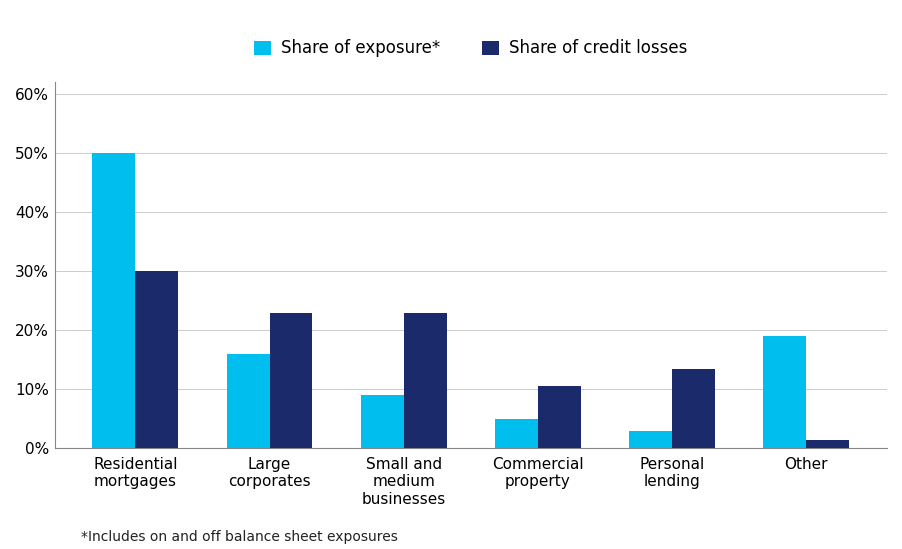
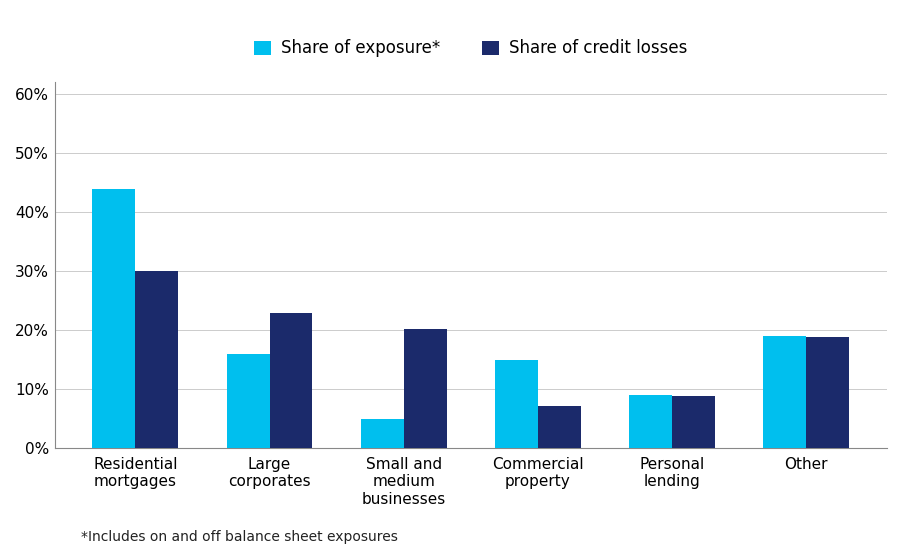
Share of exposure*/Residential mortgages: 50% -> 44%
Share of exposure*/Small and medium businesses: 9% -> 5%
Share of credit losses/Small and medium businesses: 23.0% -> 20.2%
Share of exposure*/Commercial property: 5% -> 15%
Share of credit losses/Commercial property: 10.5% -> 7.2%
Share of exposure*/Personal lending: 3% -> 9%
Share of credit losses/Personal lending: 13.5% -> 8.8%
Share of credit losses/Other: 1.5% -> 18.8%
